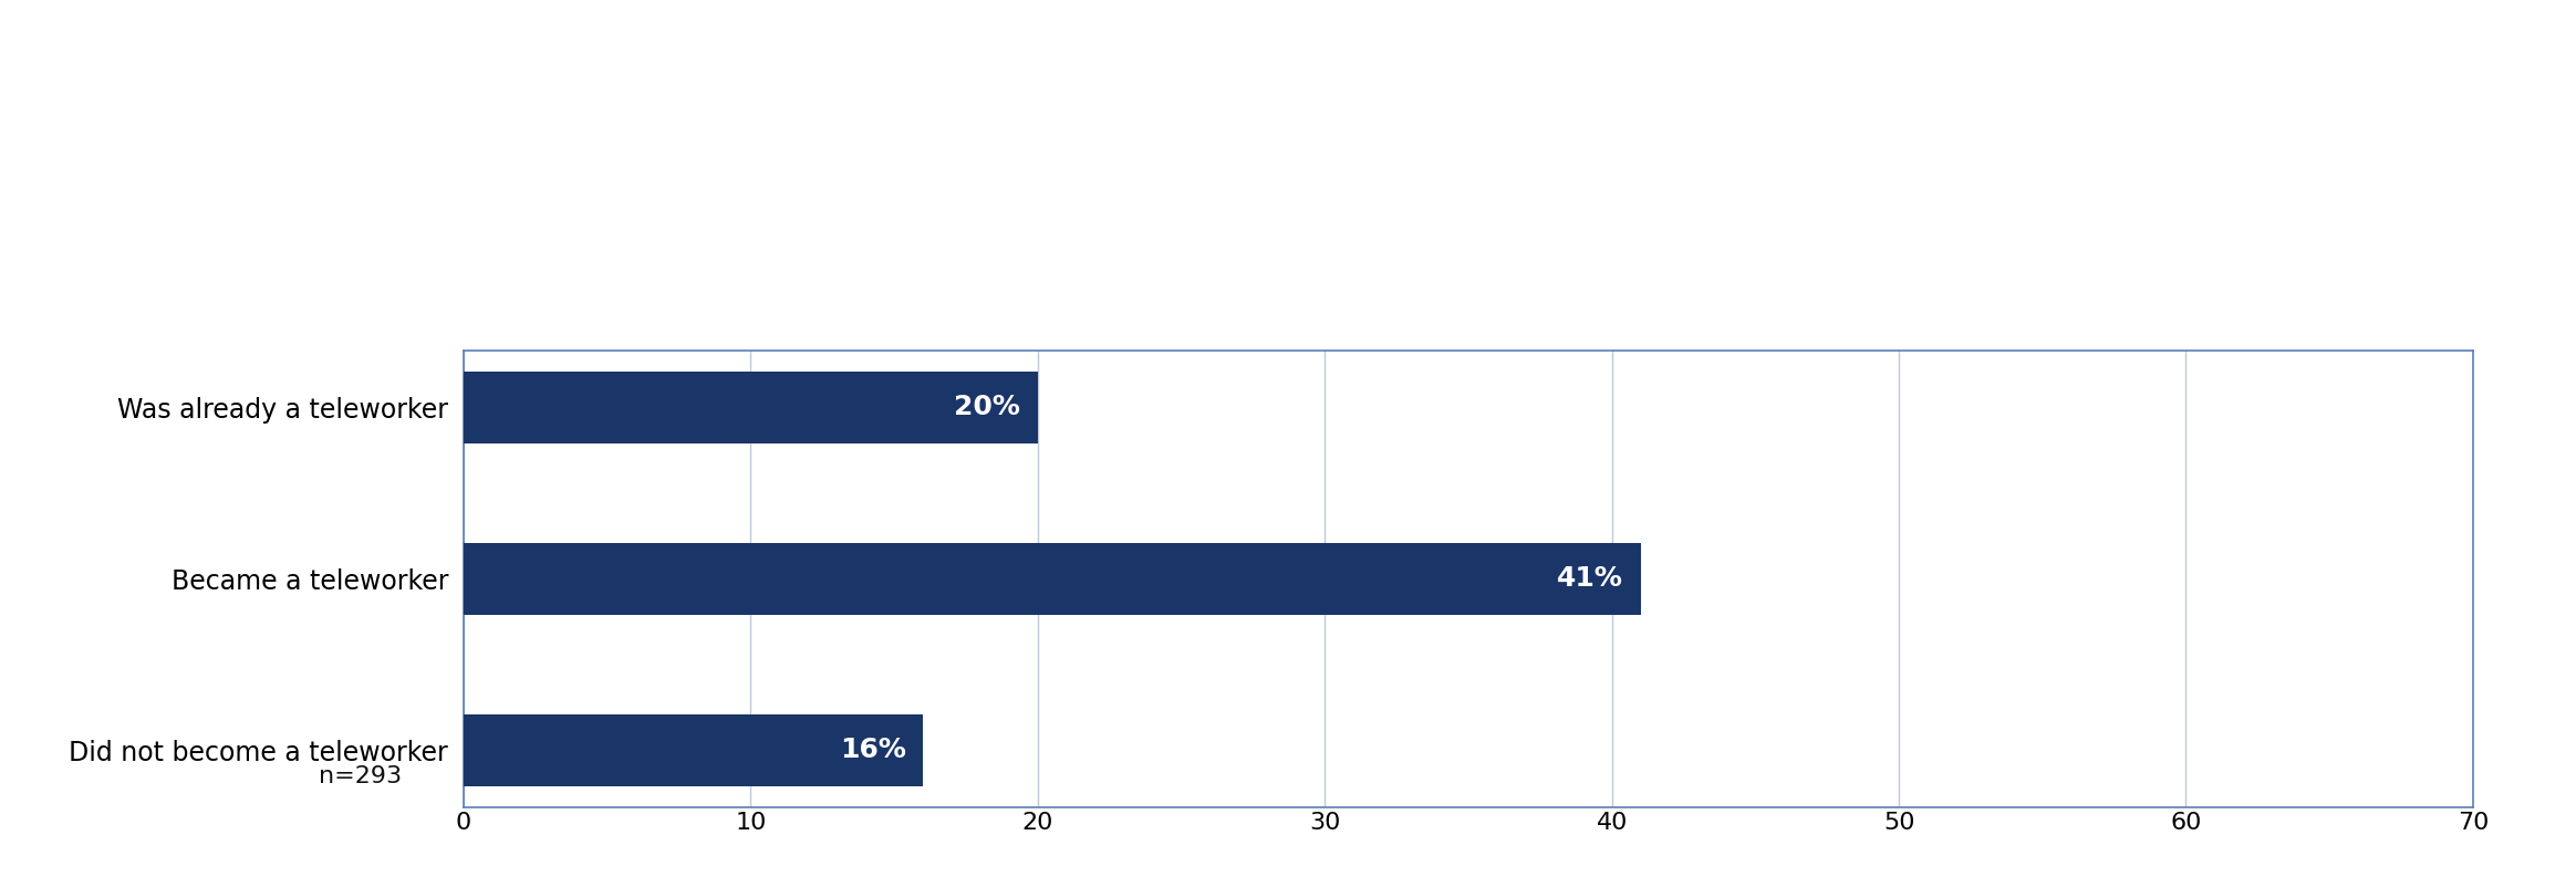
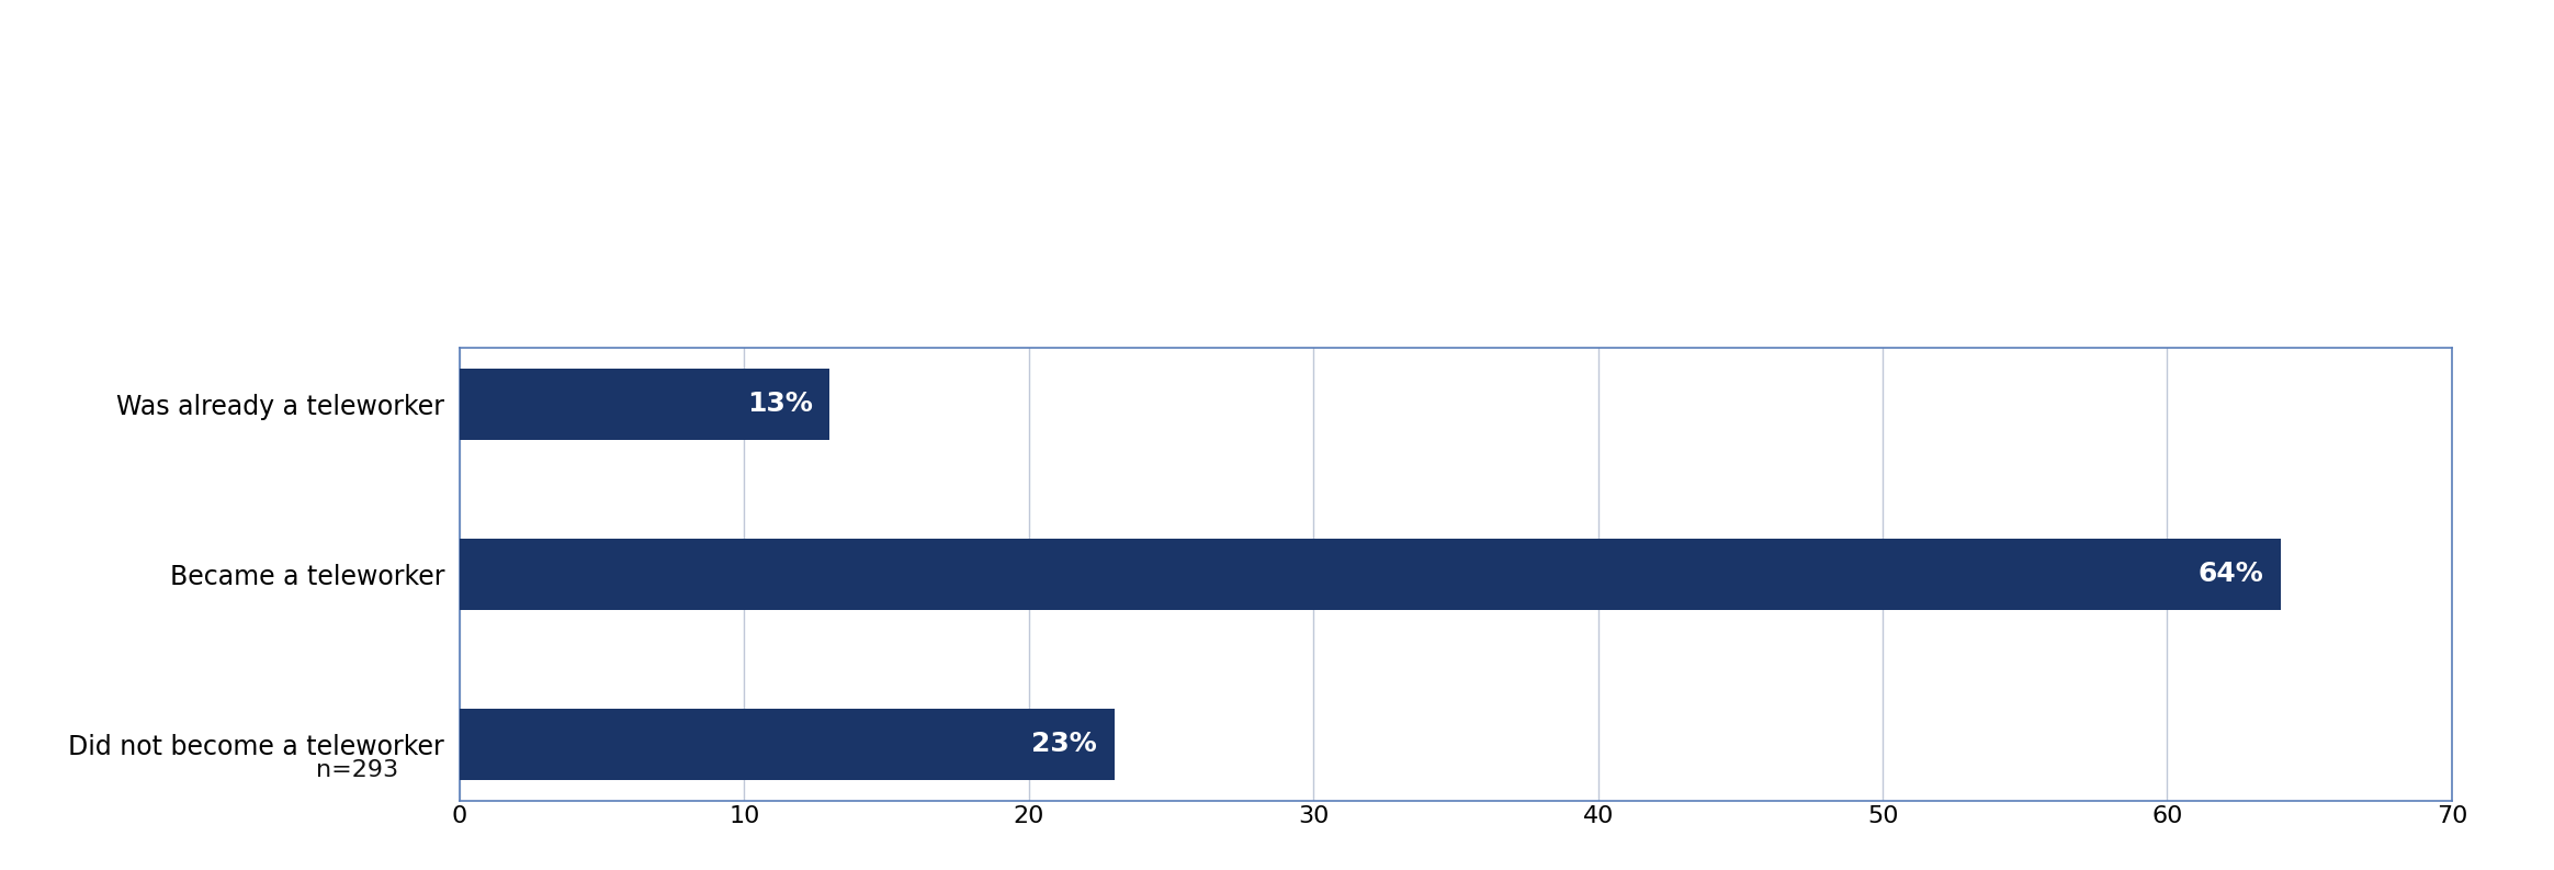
Was already a teleworker: 20% -> 13%
Became a teleworker: 41% -> 64%
Did not become a teleworker: 16% -> 23%
